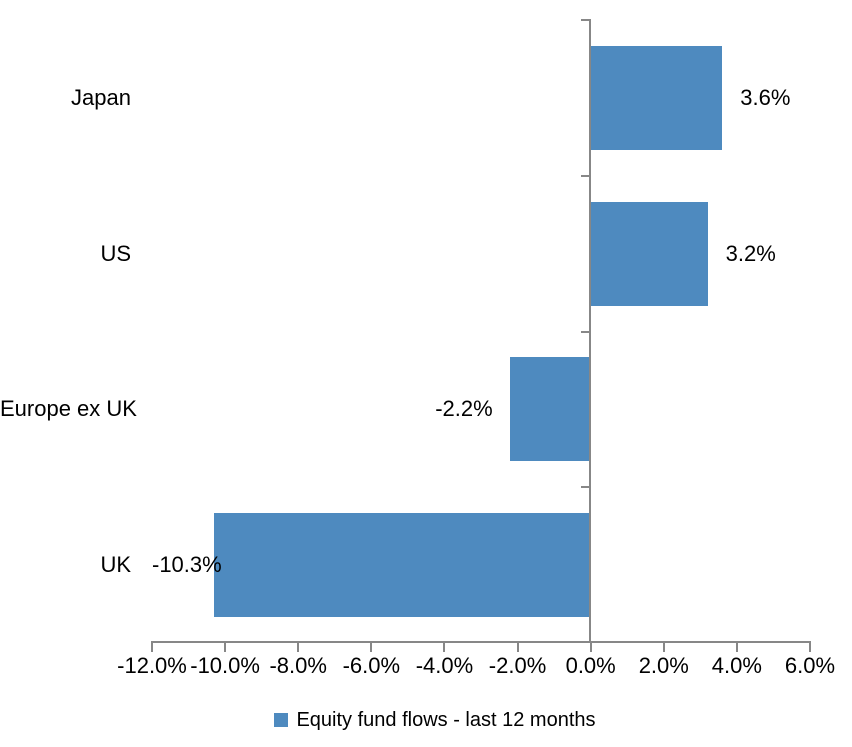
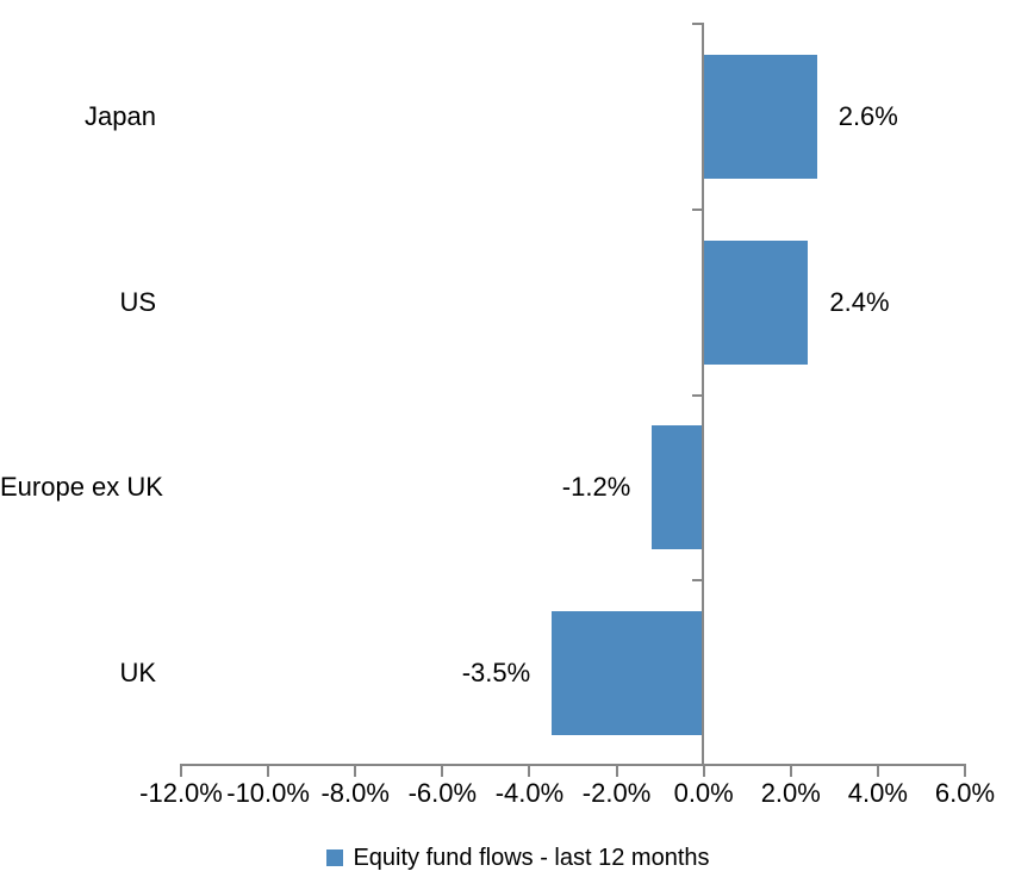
Japan: 3.6% -> 2.6%
US: 3.2% -> 2.4%
Europe ex UK: -2.2% -> -1.2%
UK: -10.3% -> -3.5%
